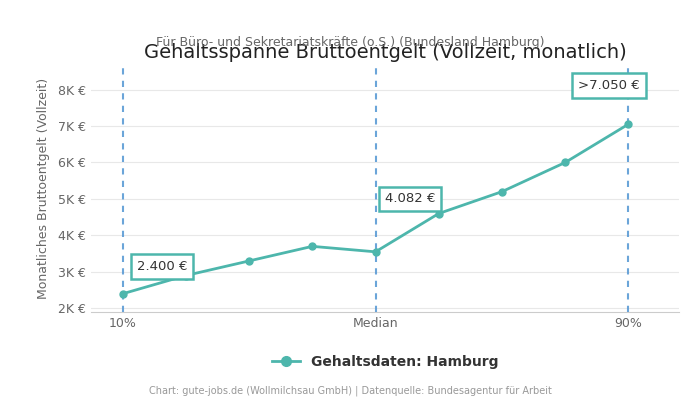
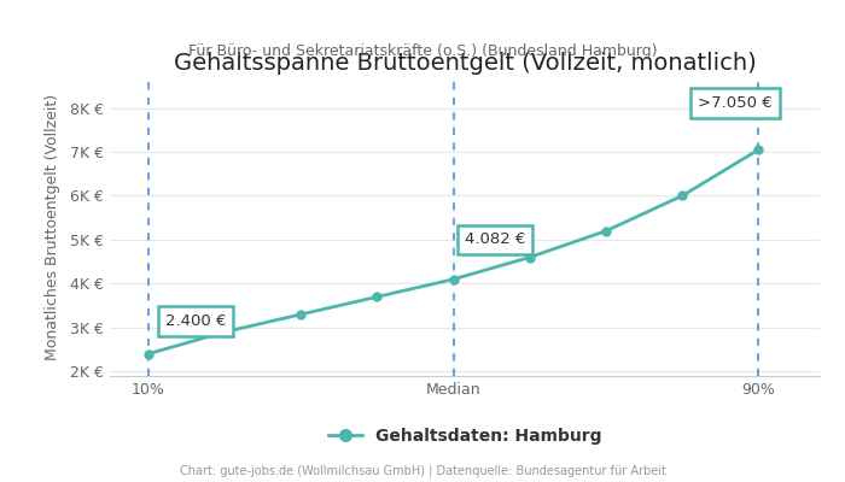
Median: 3.55K € -> 4.10K €
